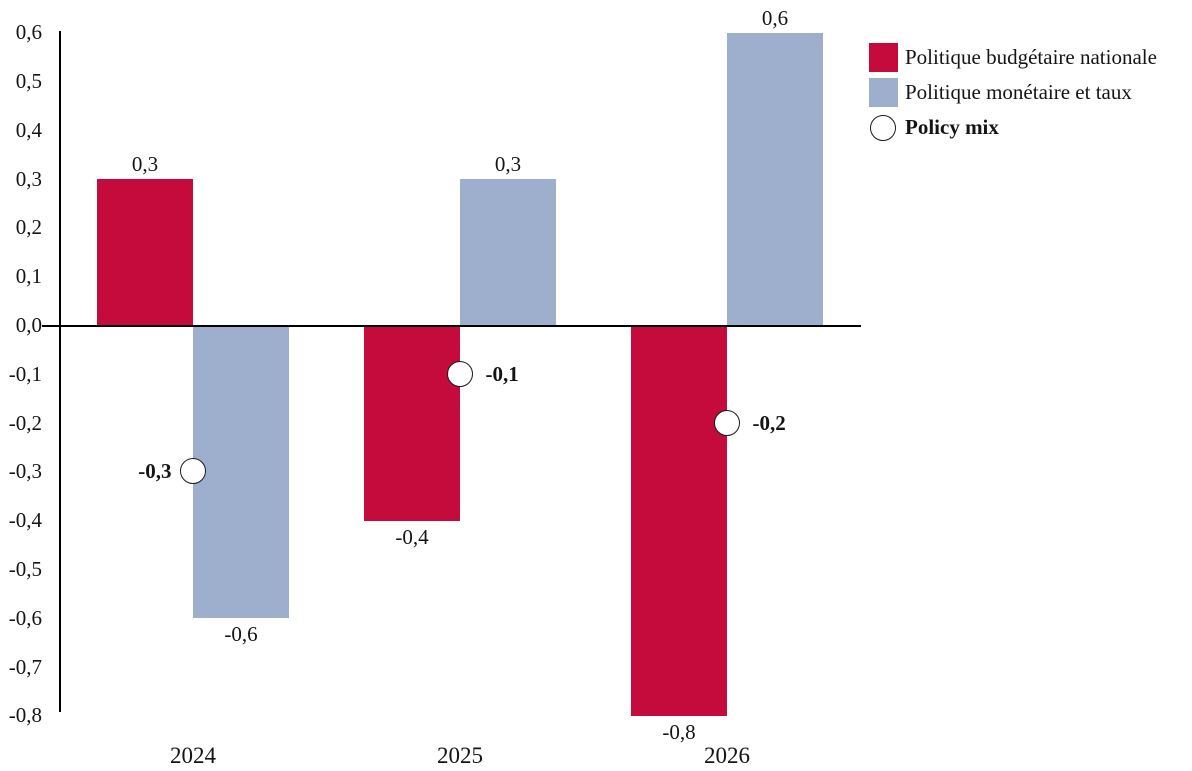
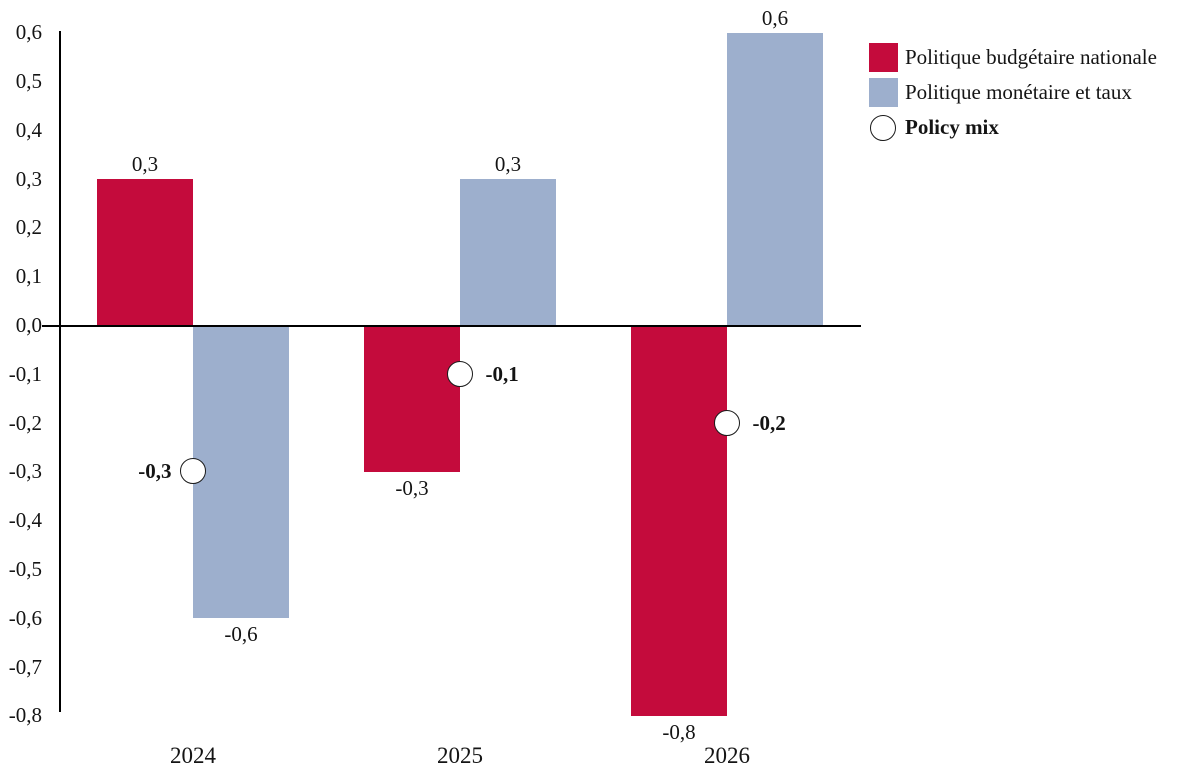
Politique budgétaire nationale/2025: -0,4 -> -0,3
